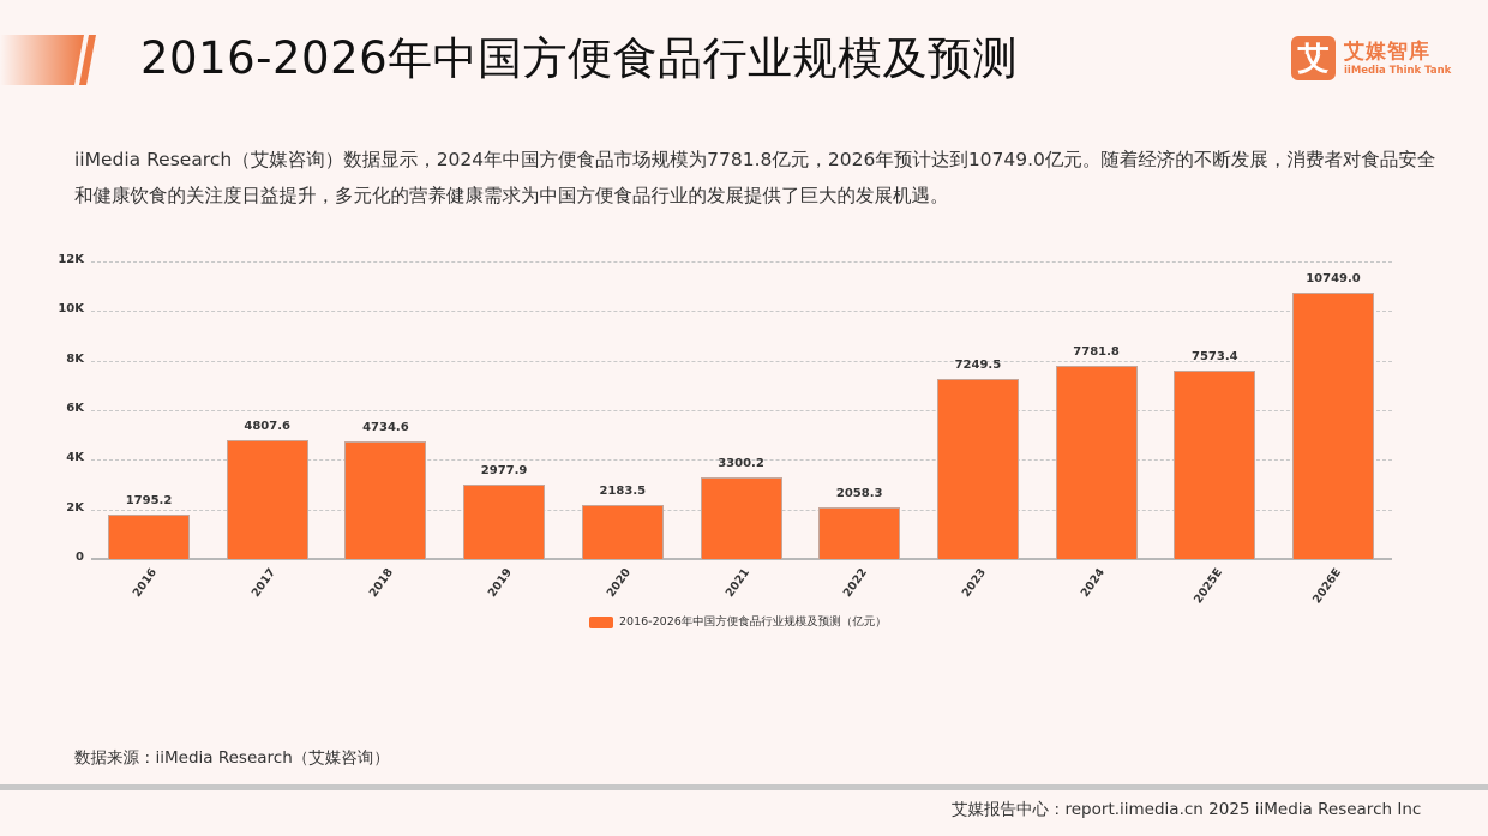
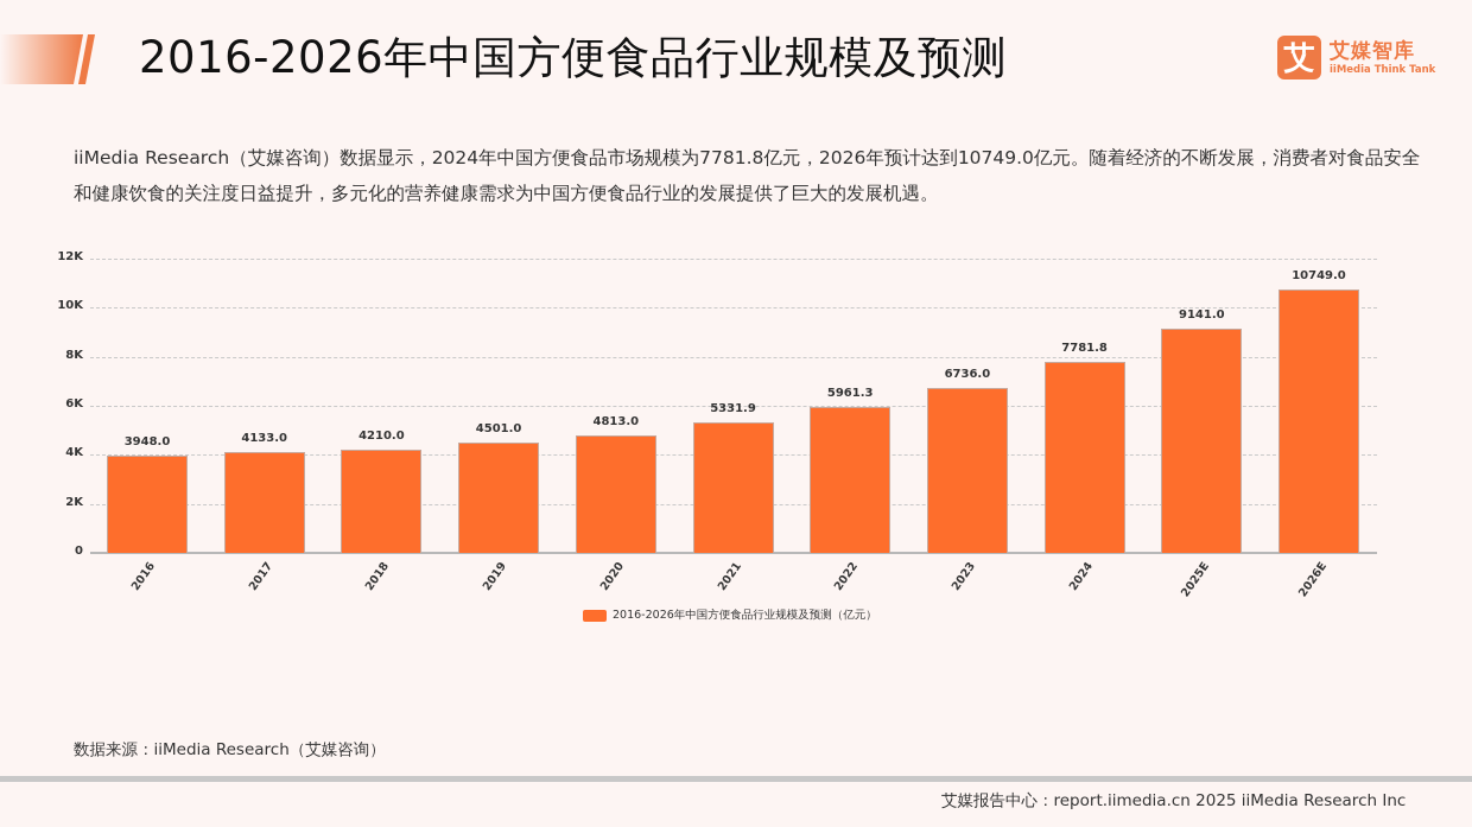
2016: 1795.2 -> 3948.0
2017: 4807.6 -> 4133.0
2018: 4734.6 -> 4210.0
2019: 2977.9 -> 4501.0
2020: 2183.5 -> 4813.0
2021: 3300.2 -> 5331.9
2022: 2058.3 -> 5961.3
2023: 7249.5 -> 6736.0
2025E: 7573.4 -> 9141.0
